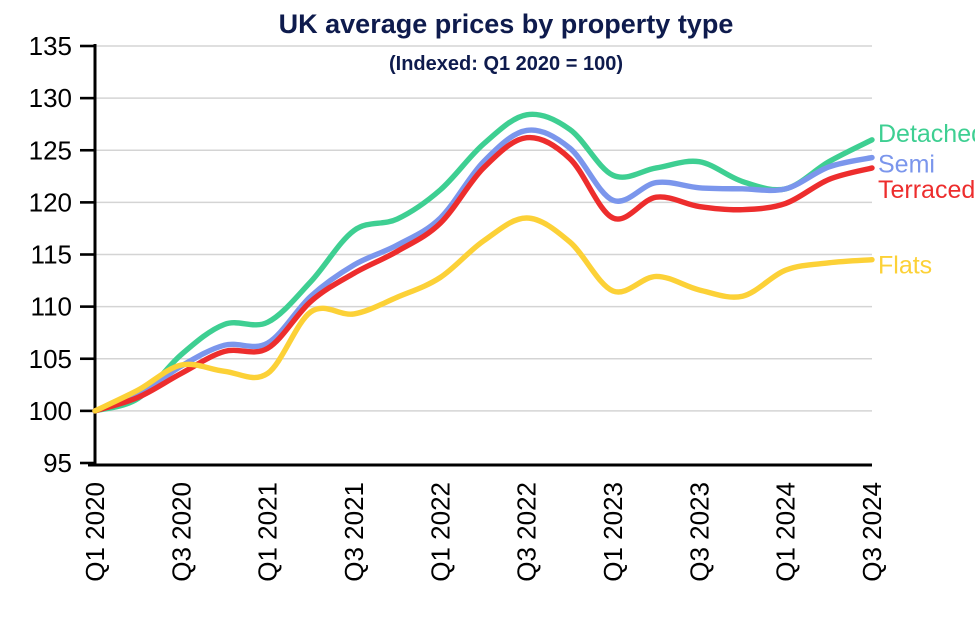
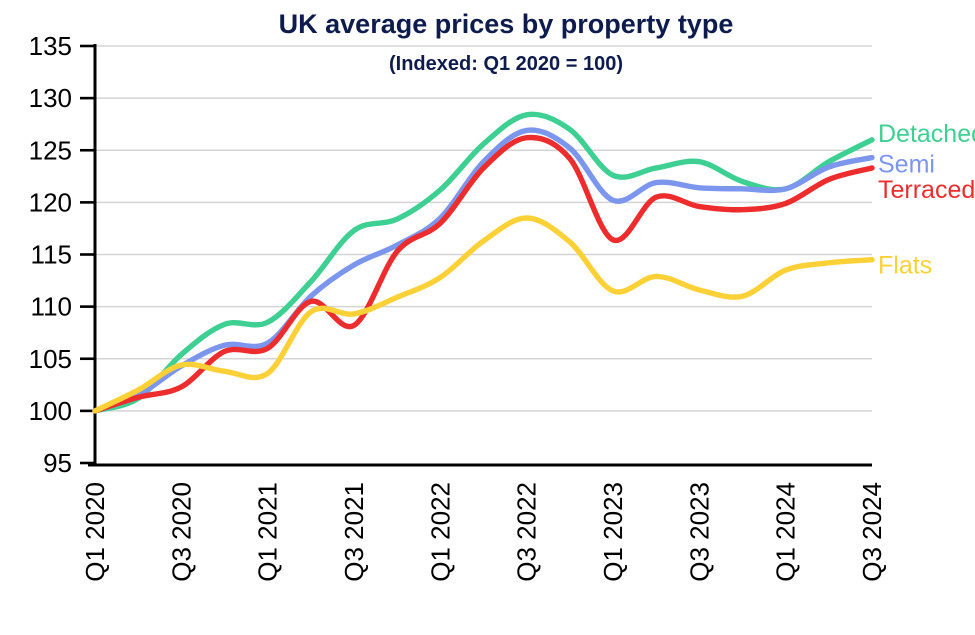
Terraced/Q3 2020: 103.6 -> 102.3
Terraced/Q3 2021: 113.2 -> 108.2
Terraced/Q1 2023: 118.5 -> 116.4
